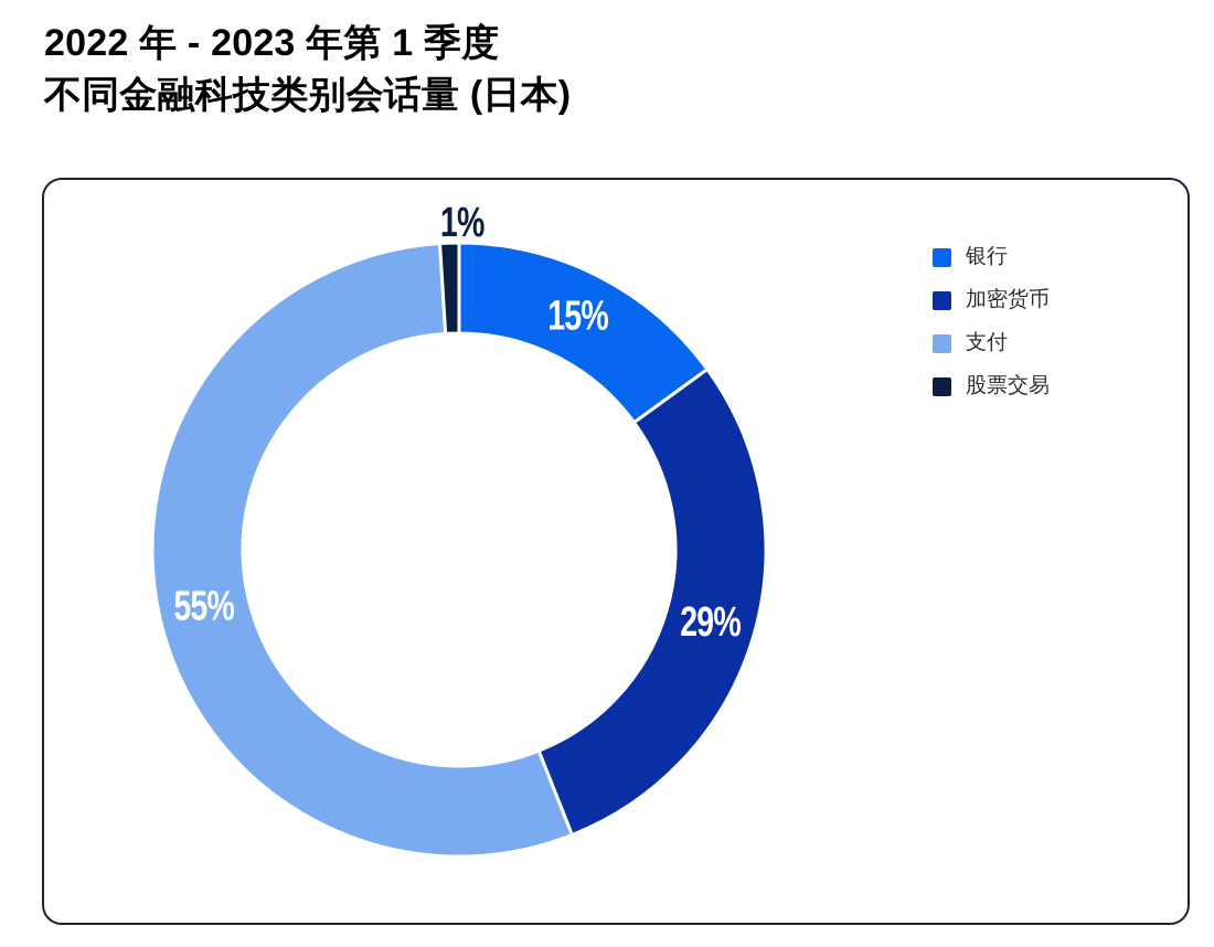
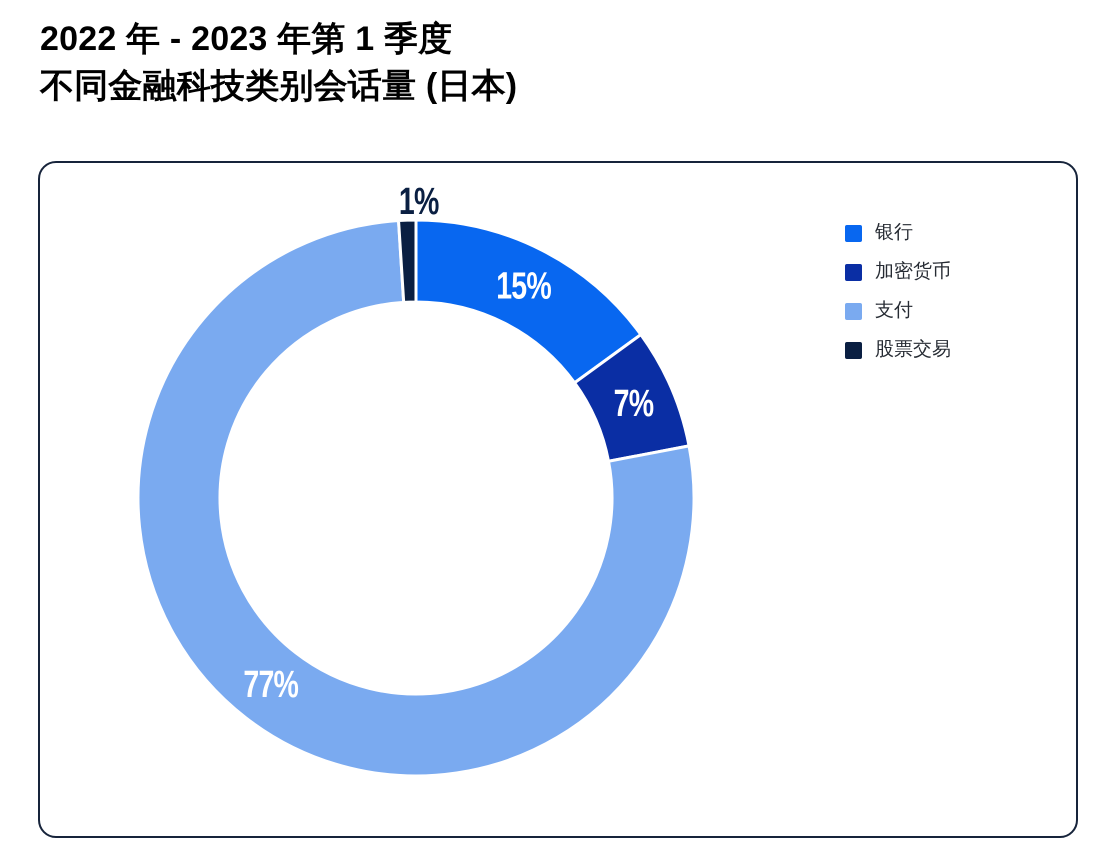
加密货币: 29% -> 7%
支付: 55% -> 77%
